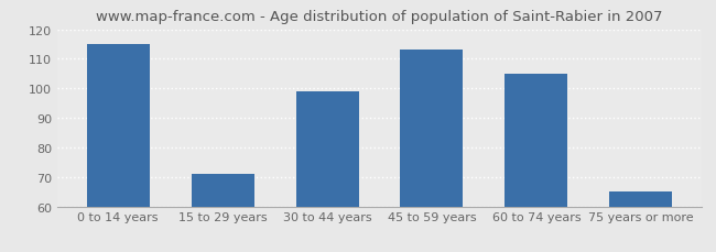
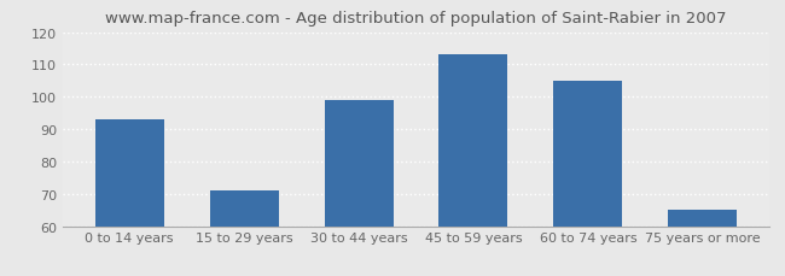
0 to 14 years: 115 -> 93
